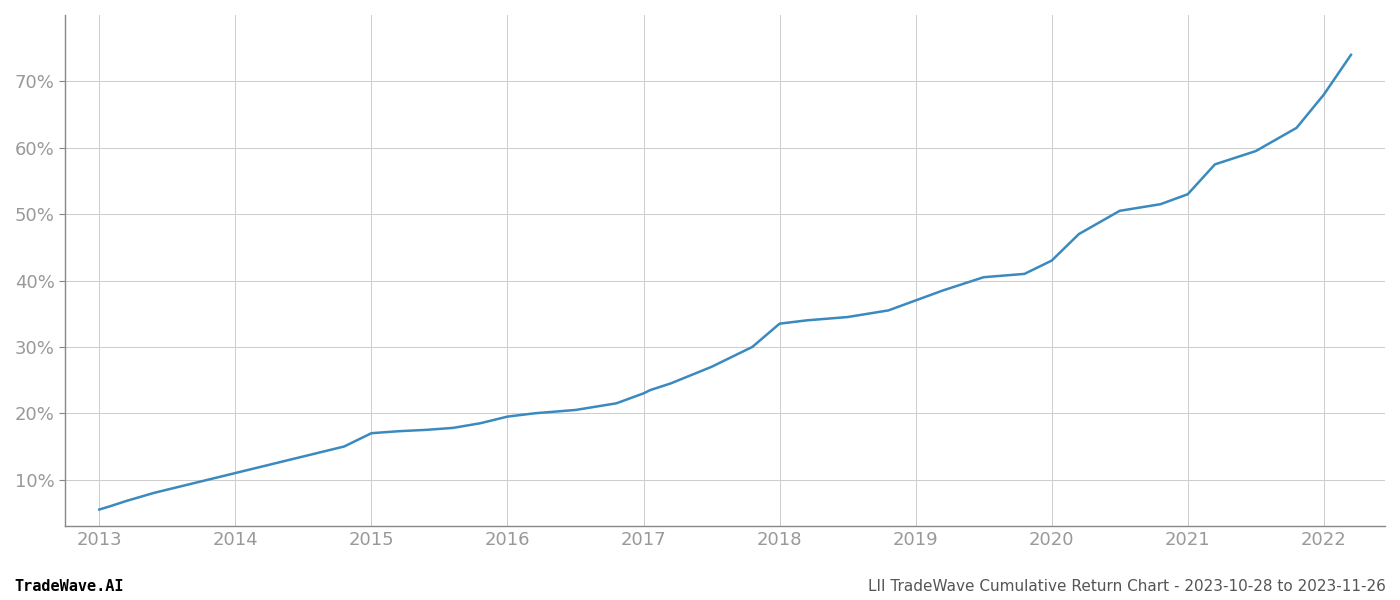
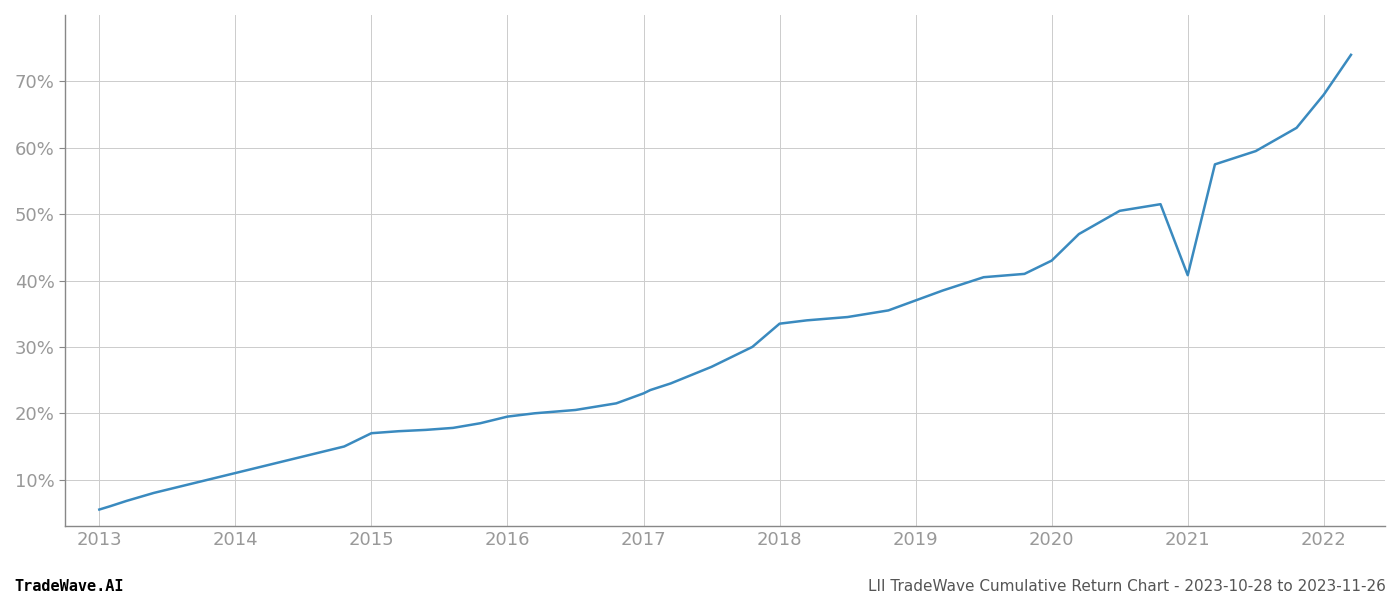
2021: 53.0% -> 40.8%
